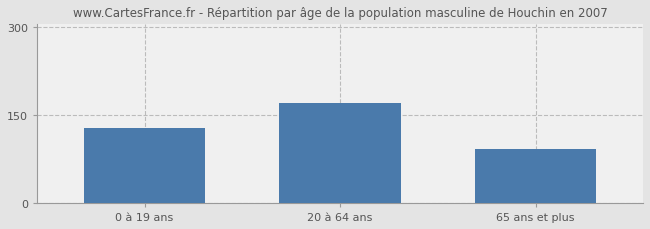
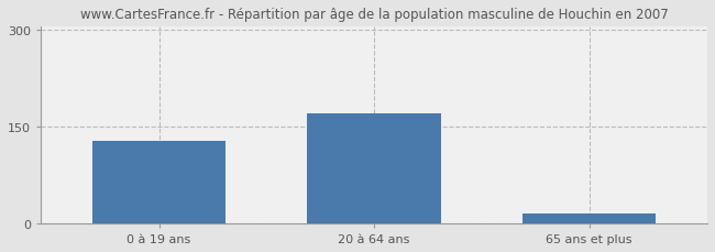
65 ans et plus: 92 -> 15
